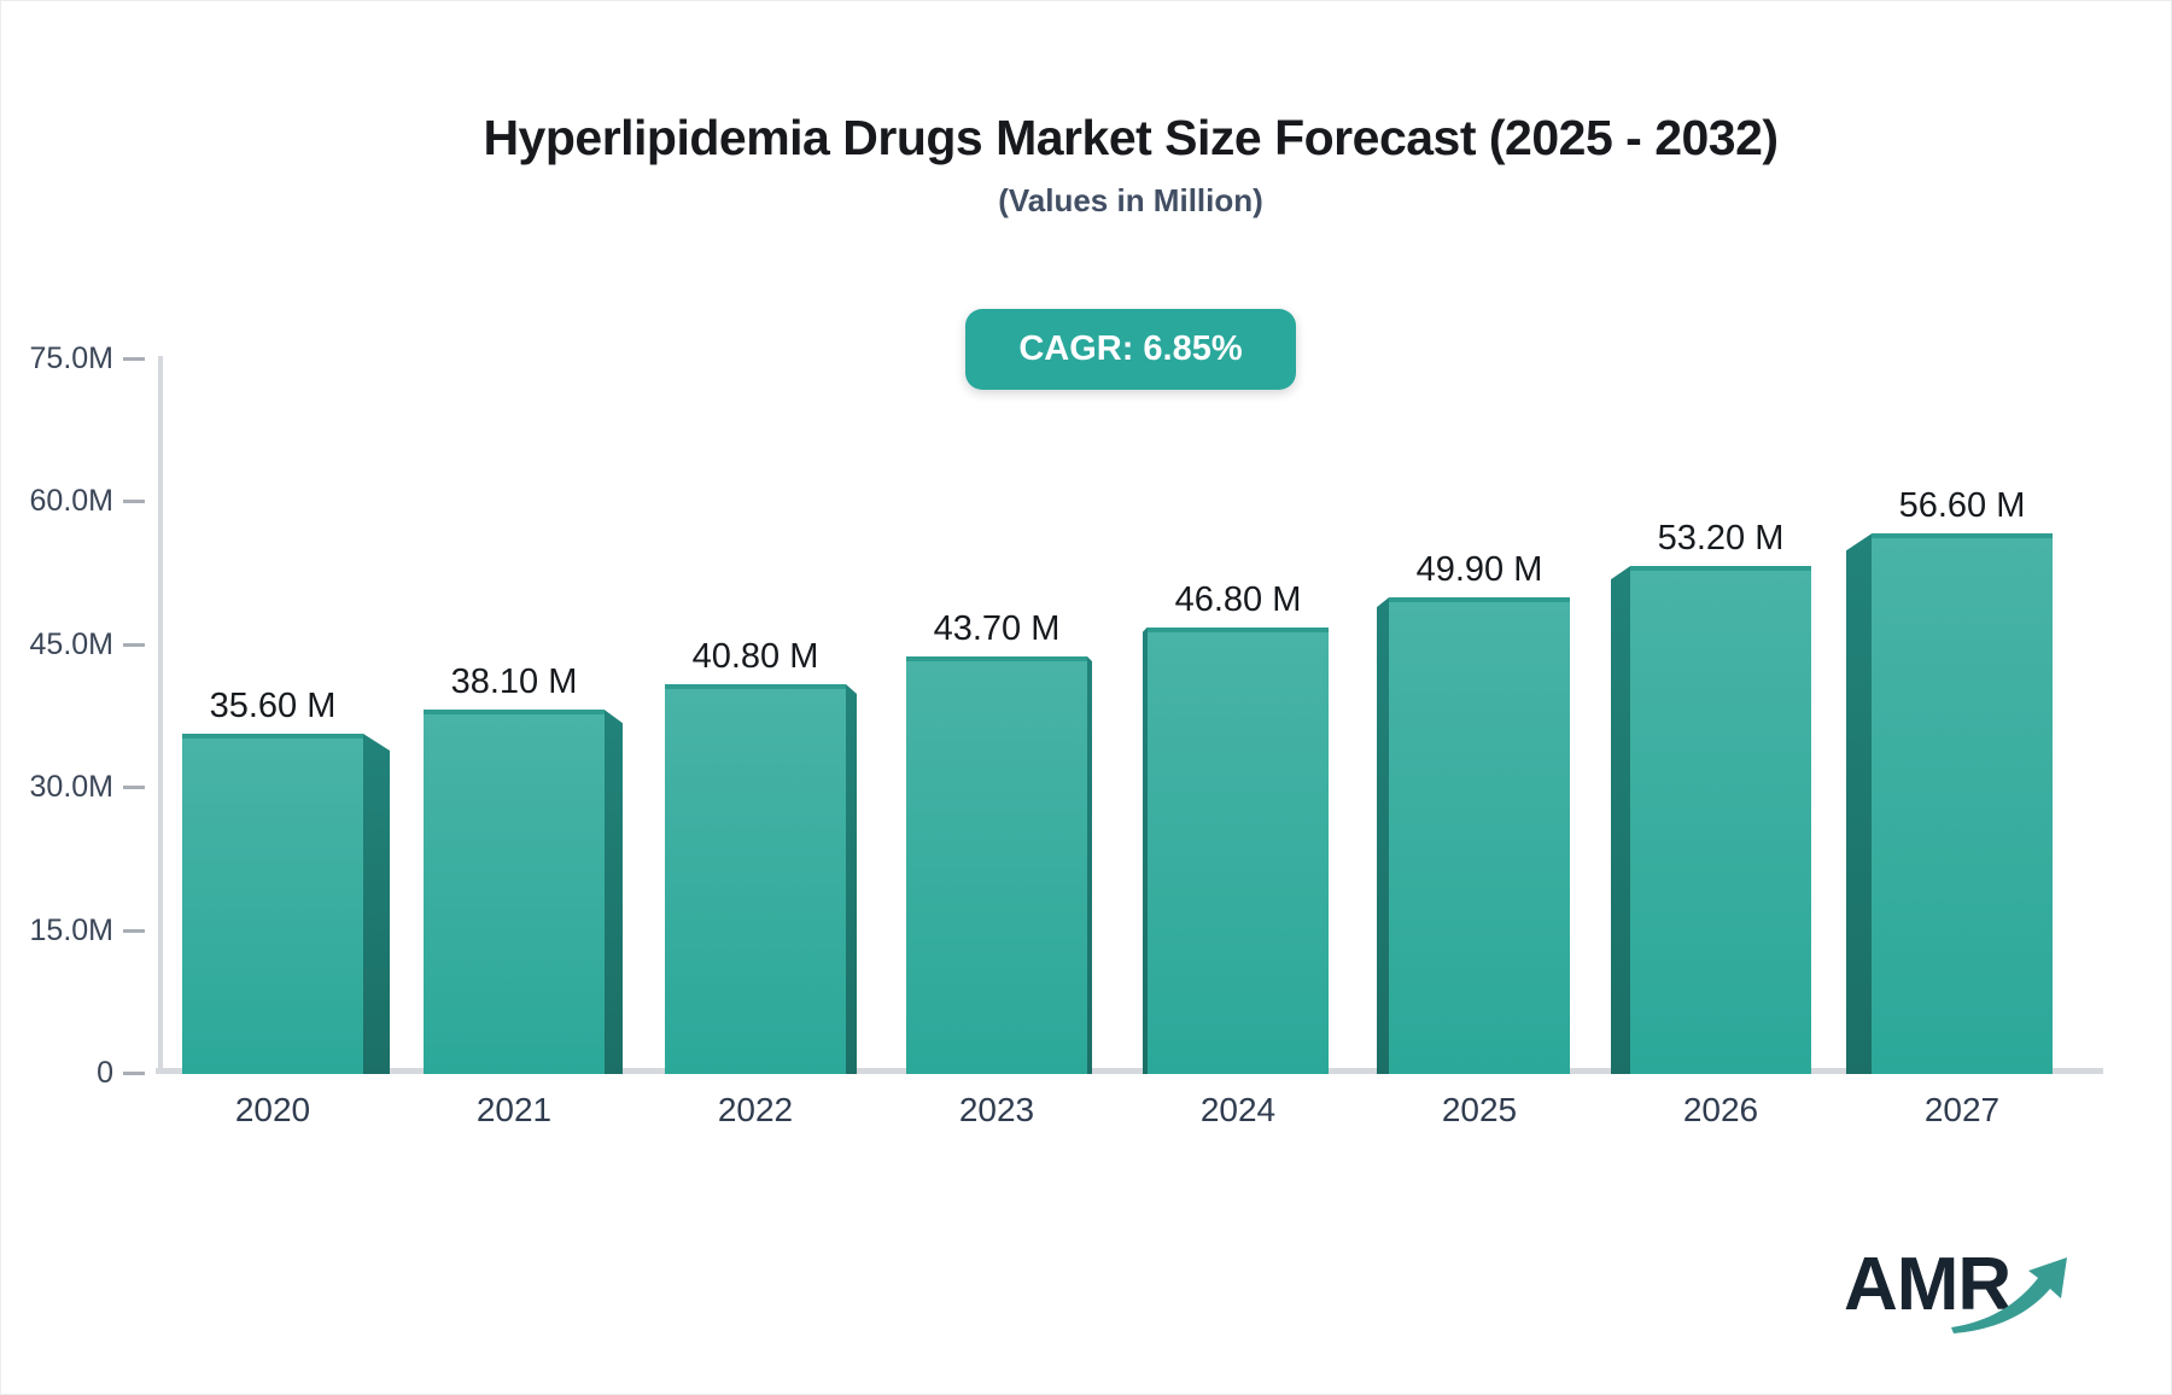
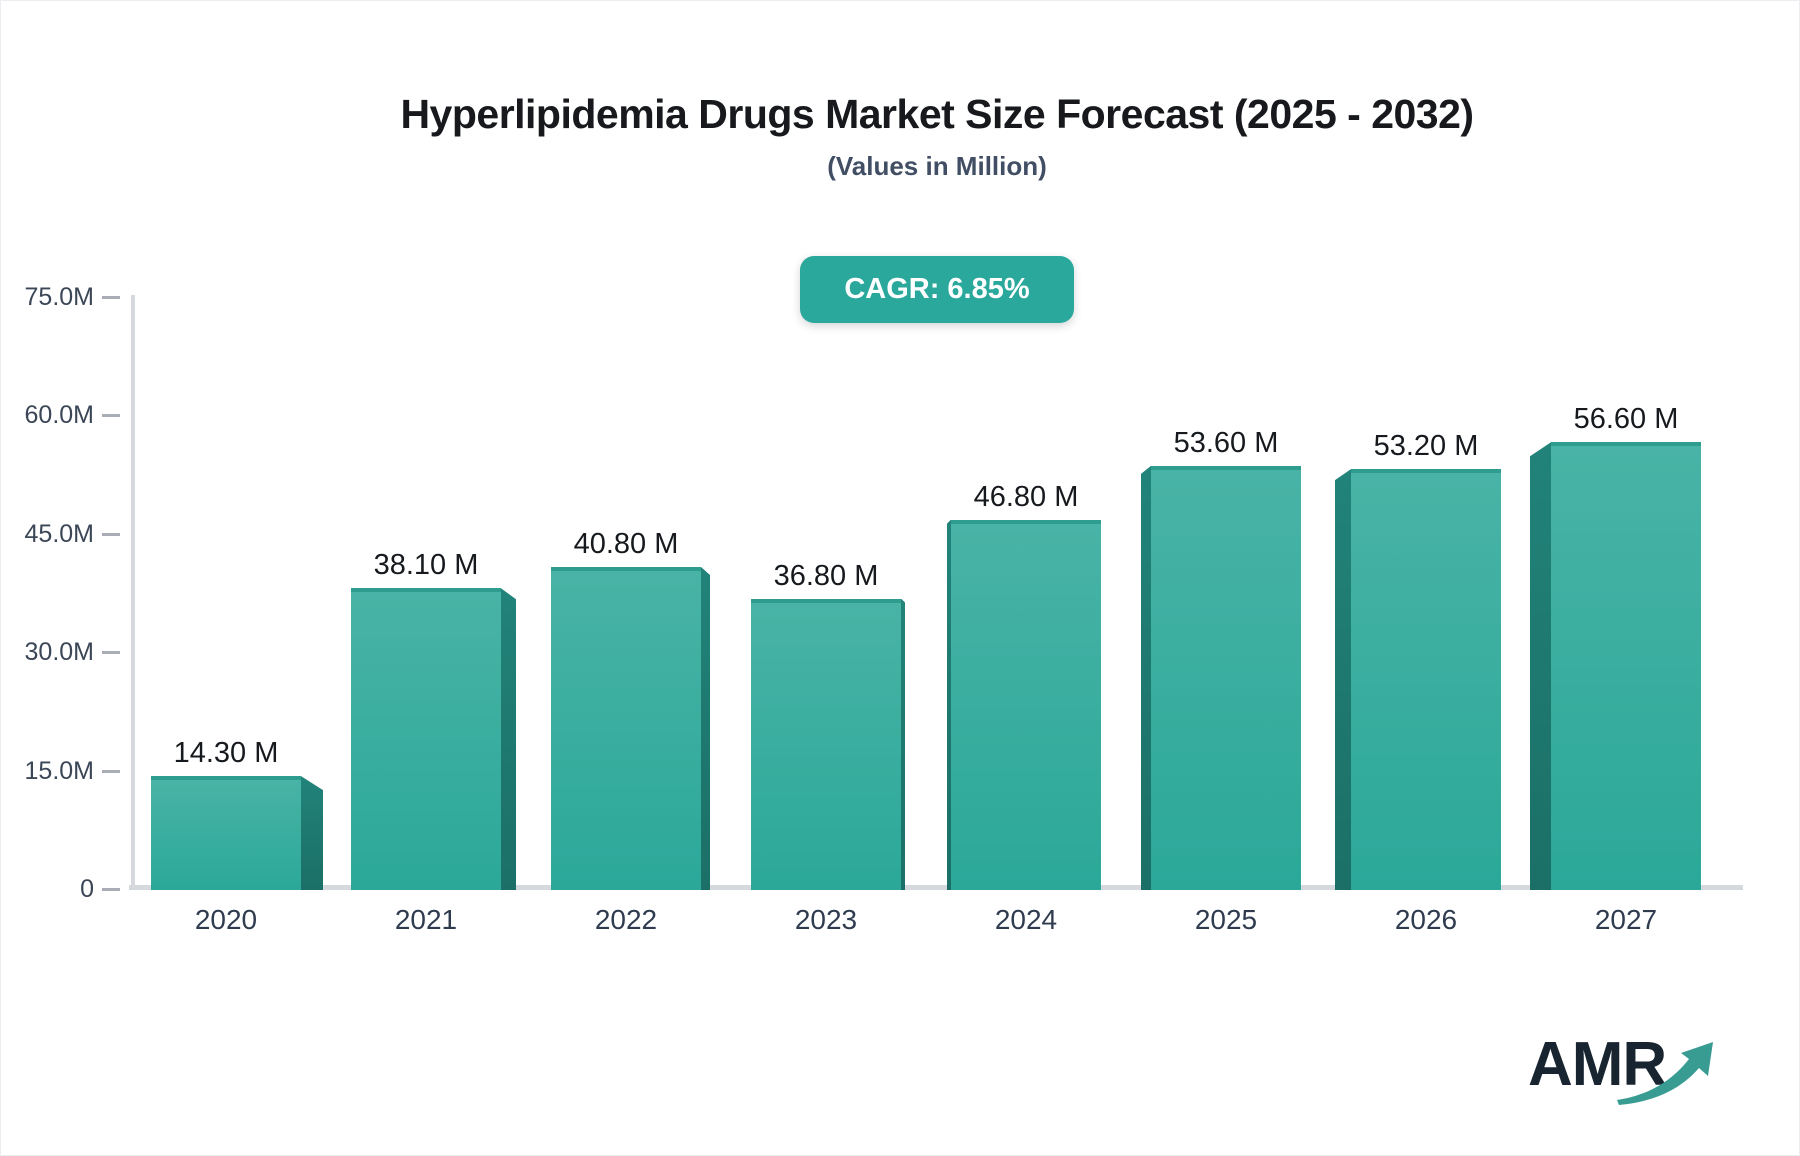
2020: 35.60 -> 14.30
2023: 43.70 -> 36.80
2025: 49.90 -> 53.60
